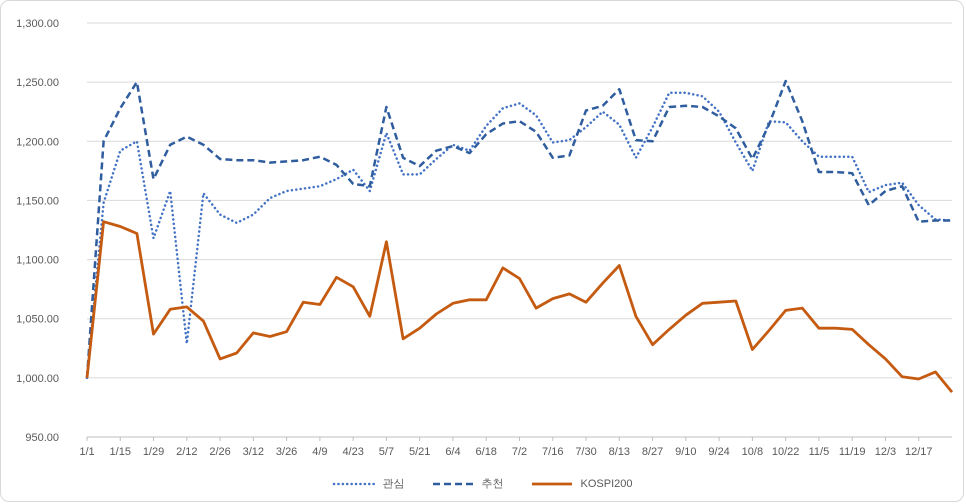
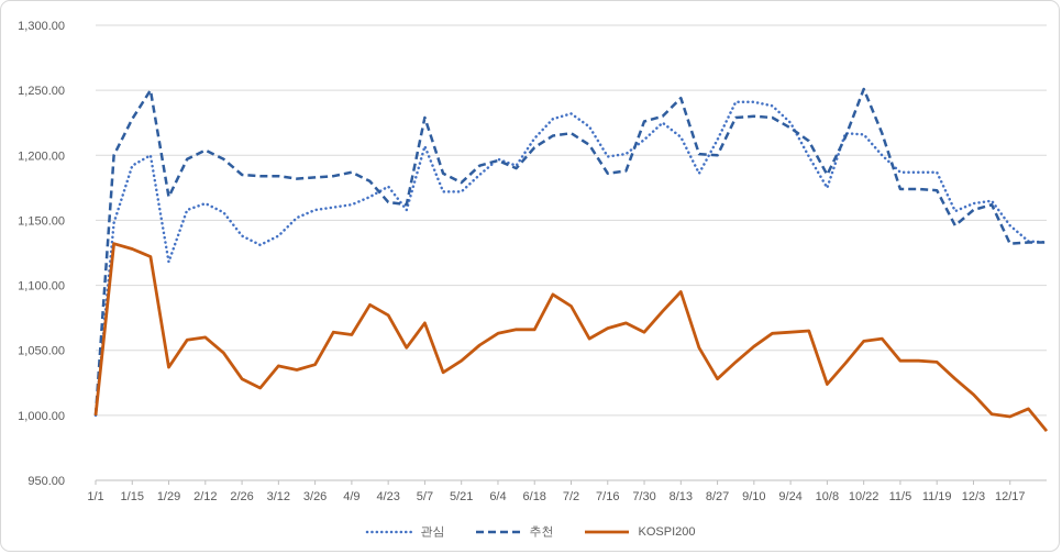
관심/2/12: 1029 -> 1163
KOSPI200/2/26: 1016 -> 1028
KOSPI200/5/7: 1115 -> 1071
